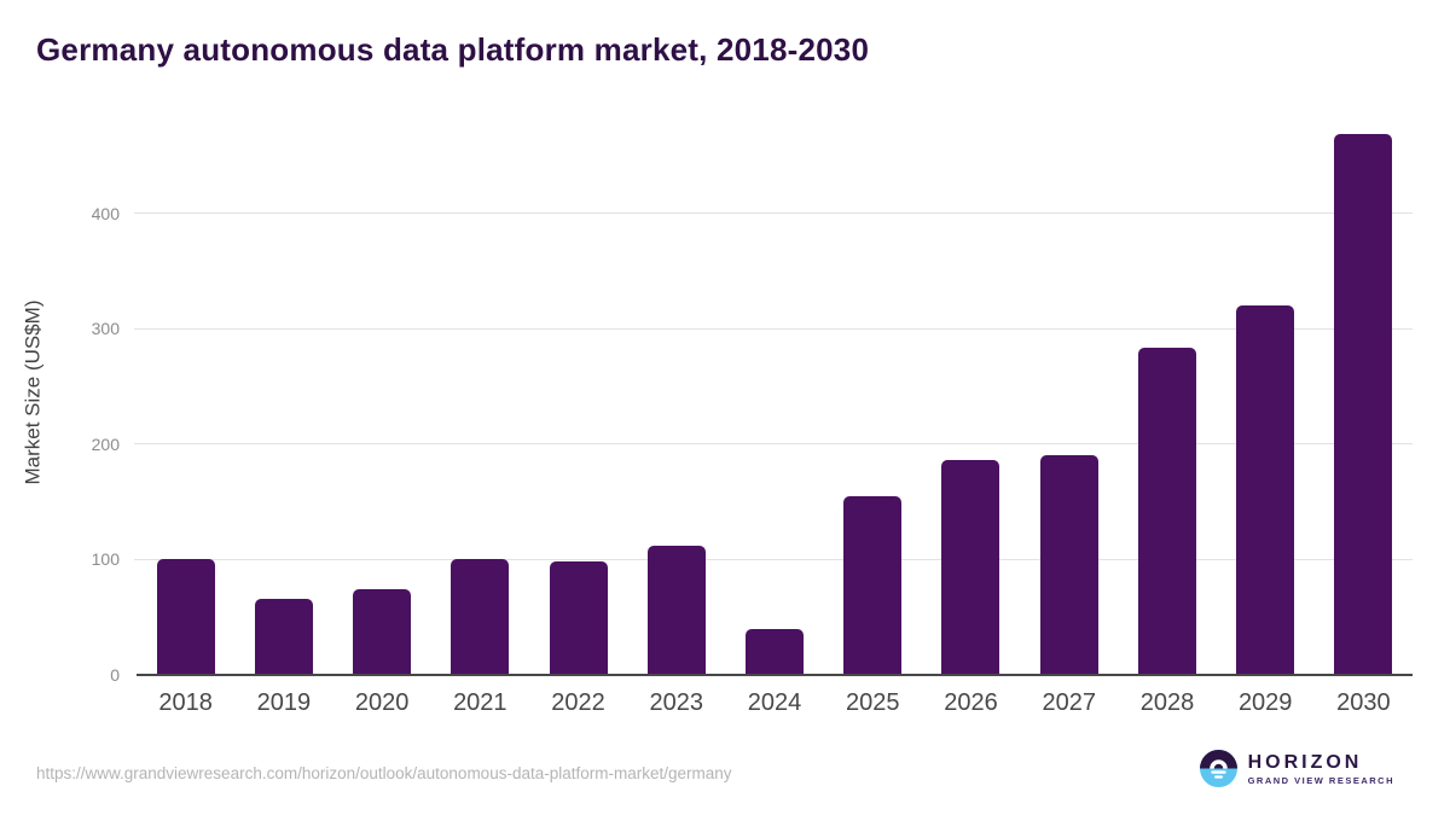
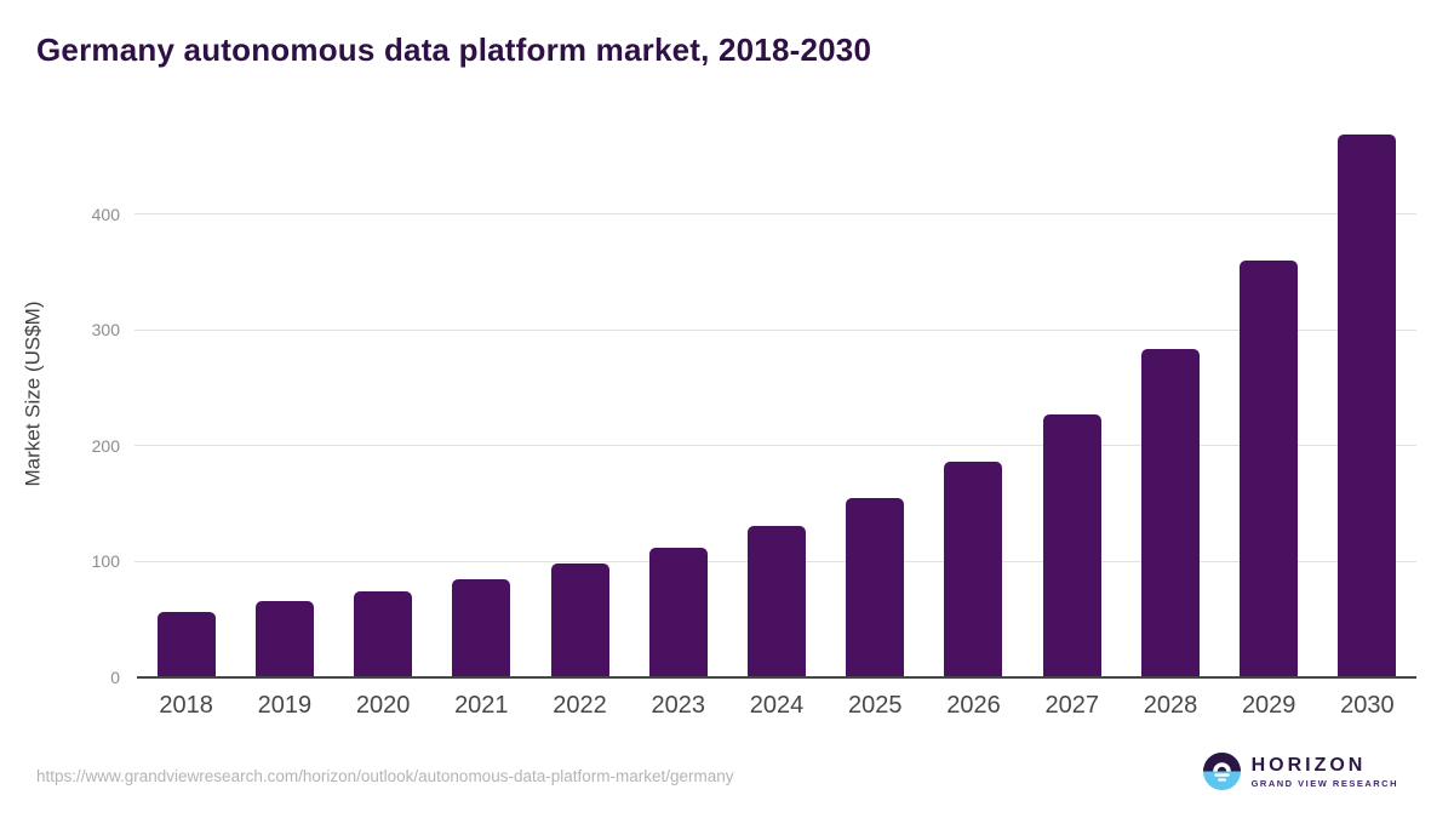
2018: 100 -> 60
2021: 100 -> 80
2024: 40 -> 130
2027: 190 -> 230
2029: 320 -> 360
